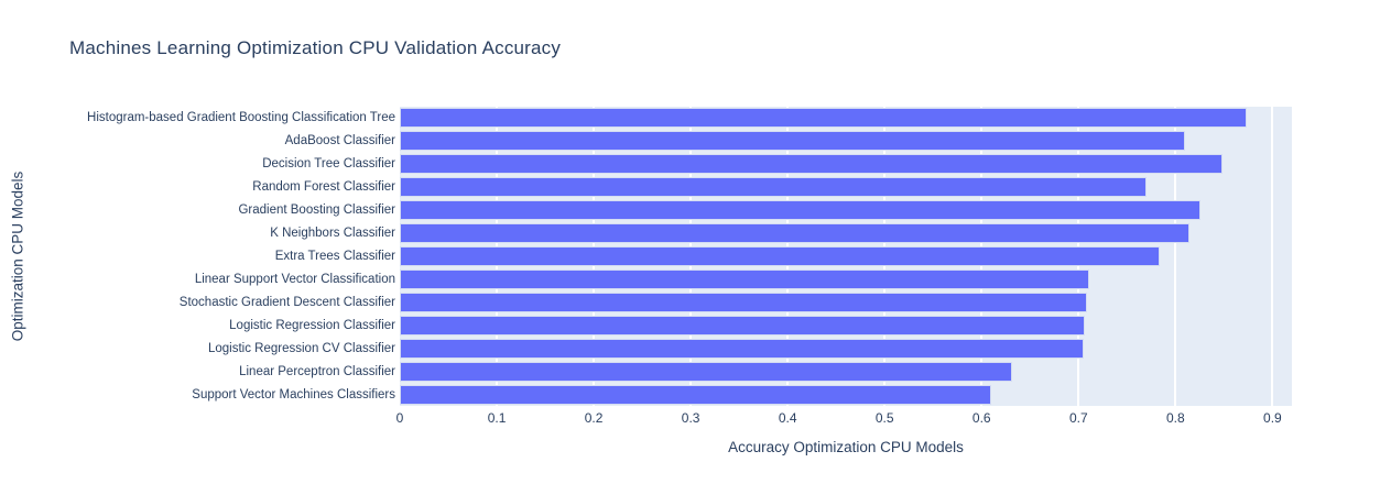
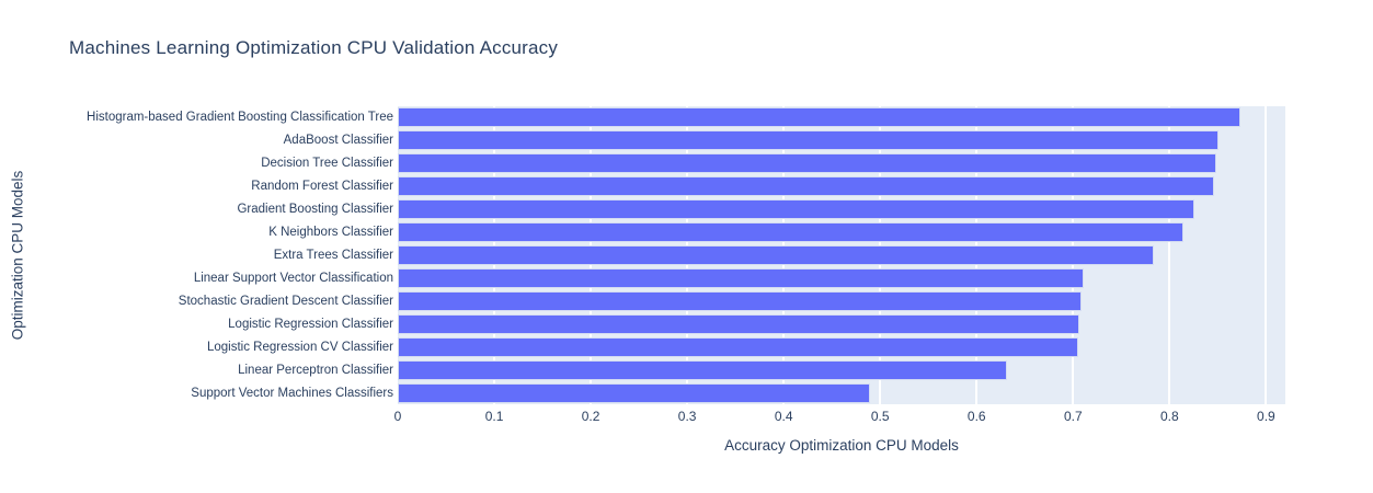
AdaBoost Classifier: 0.81 -> 0.85
Random Forest Classifier: 0.77 -> 0.85
Support Vector Machines Classifiers: 0.61 -> 0.49
